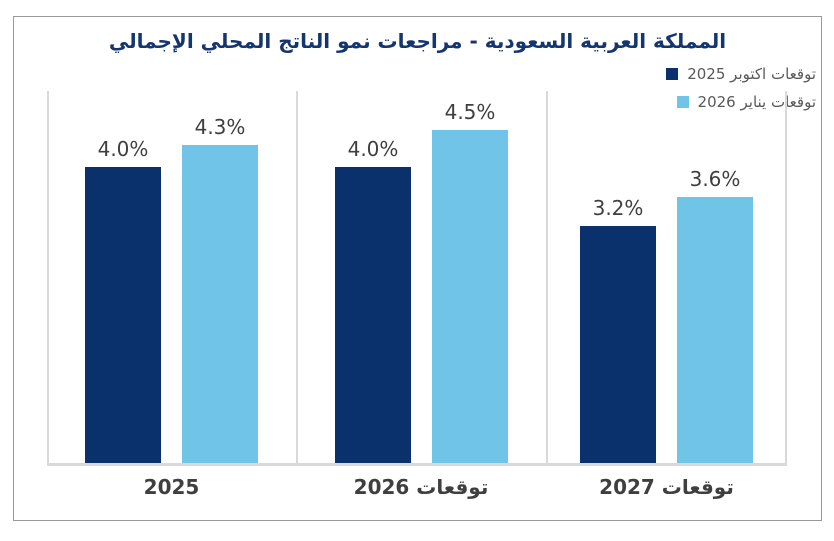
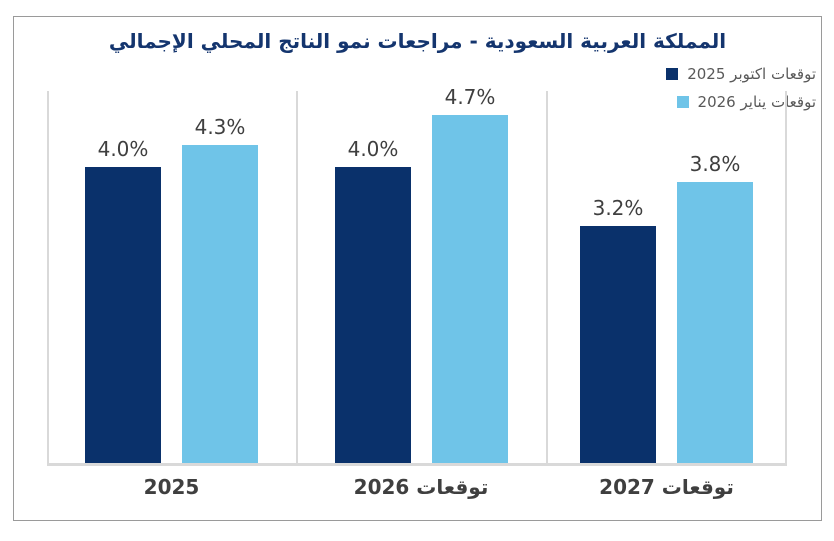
توقعات يناير 2026/توقعات 2026: 4.5% -> 4.7%
توقعات يناير 2026/توقعات 2027: 3.6% -> 3.8%
